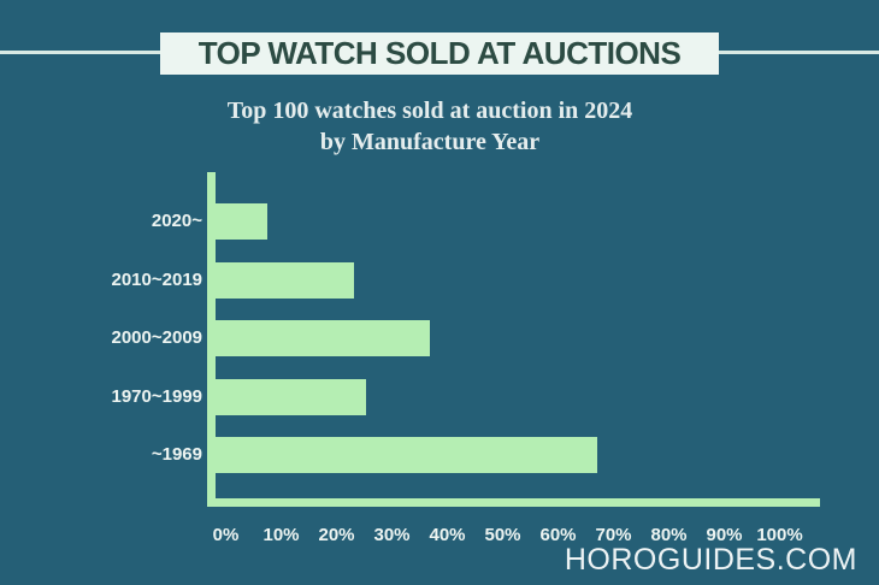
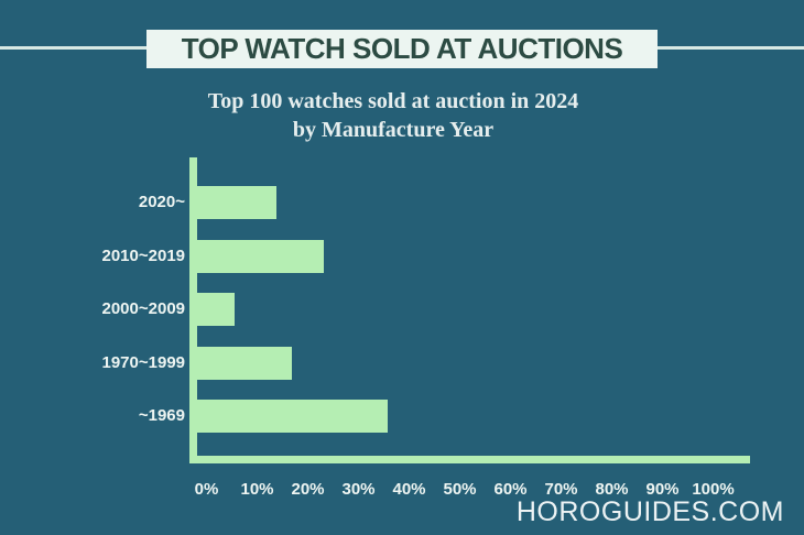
2020~: 9% -> 15%
2000~2009: 37% -> 7%
1970~1999: 26% -> 18%
~1969: 66% -> 36%
